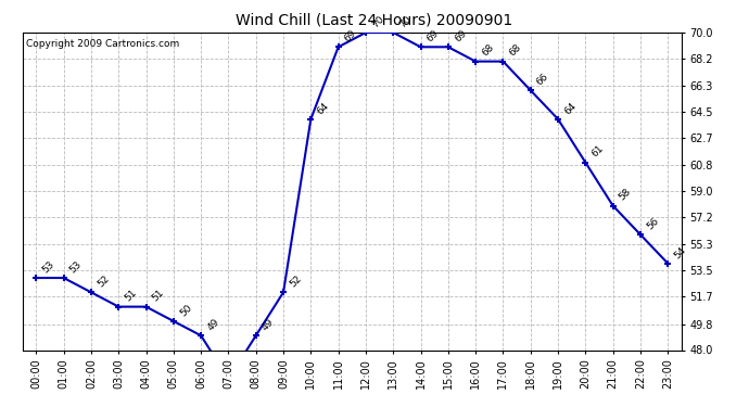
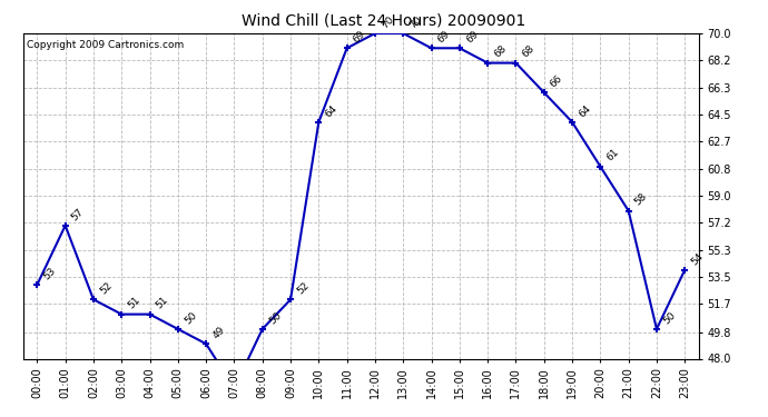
01:00: 53 -> 57
08:00: 49 -> 50
22:00: 56 -> 50
